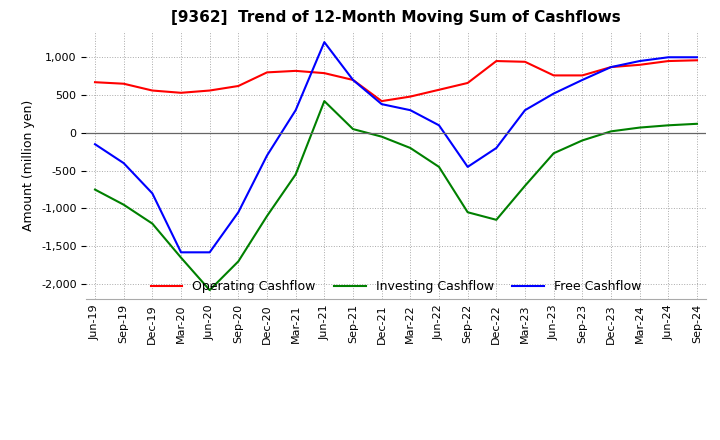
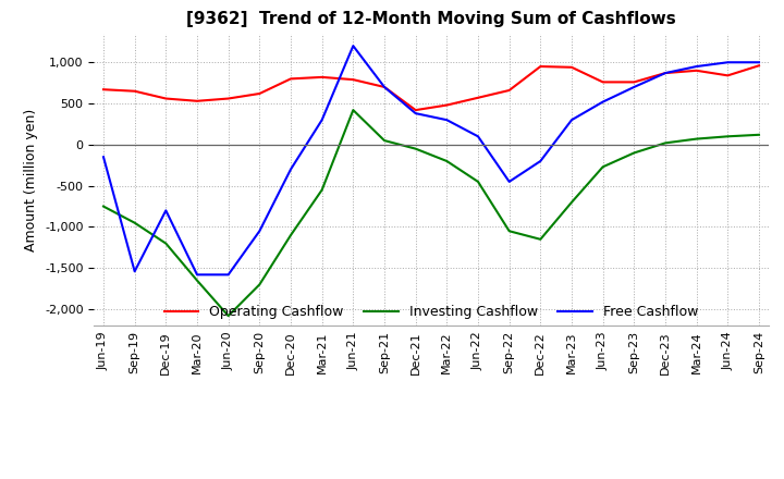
Free Cashflow/Sep-19: -400 -> -1,540
Operating Cashflow/Jun-24: 950 -> 840
